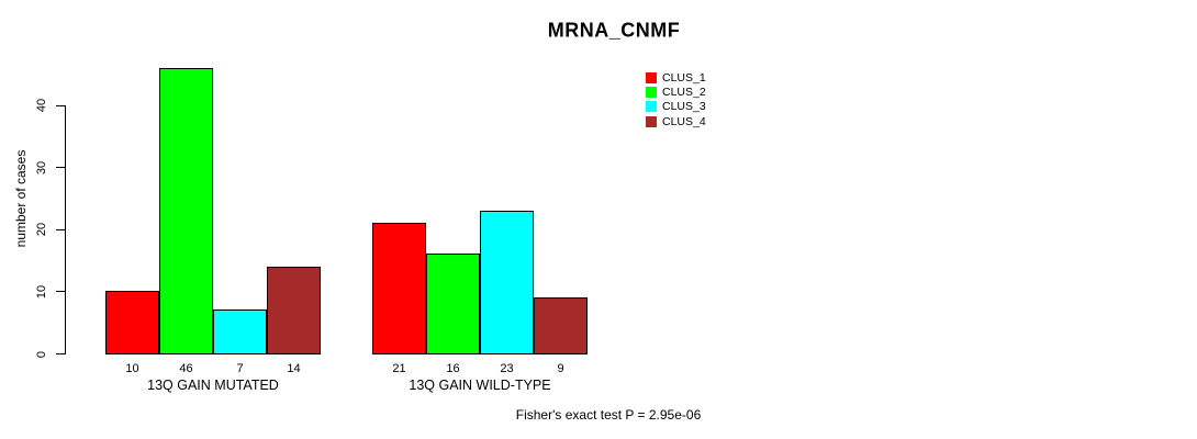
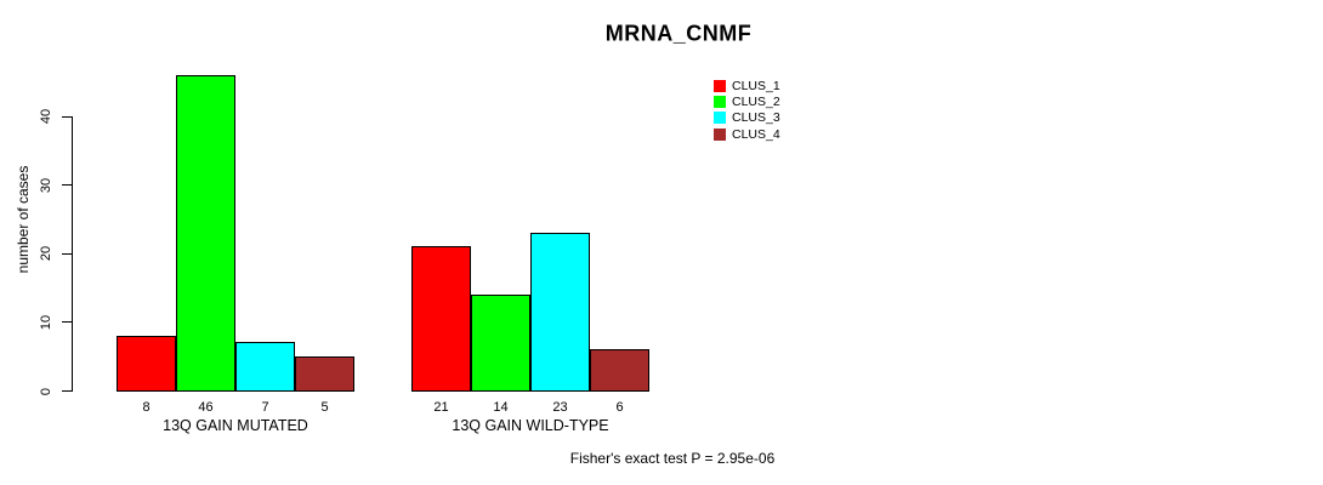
CLUS_1/13Q GAIN MUTATED: 10 -> 8
CLUS_4/13Q GAIN MUTATED: 14 -> 5
CLUS_2/13Q GAIN WILD-TYPE: 16 -> 14
CLUS_4/13Q GAIN WILD-TYPE: 9 -> 6
